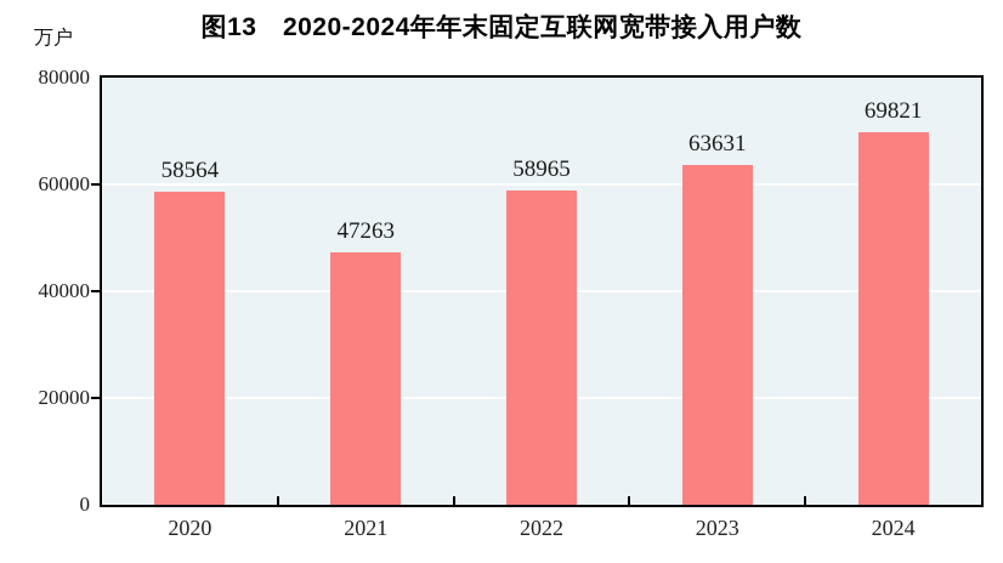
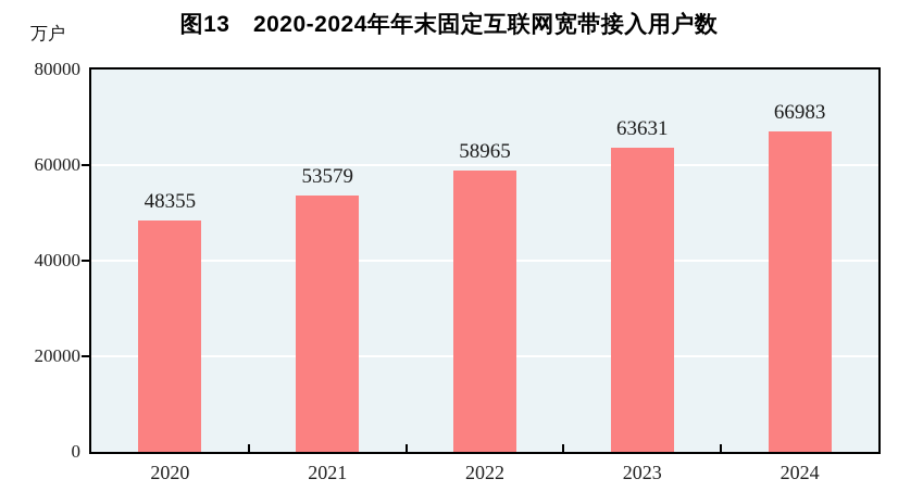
2020: 58564 -> 48355
2021: 47263 -> 53579
2024: 69821 -> 66983
